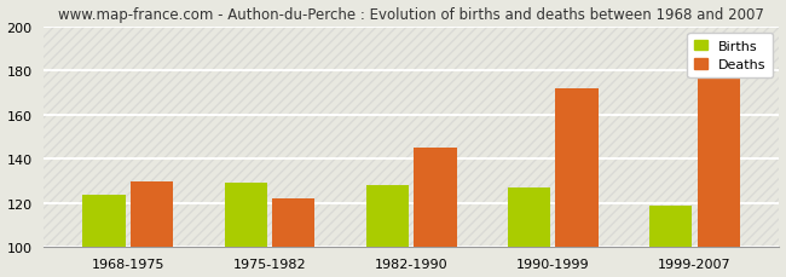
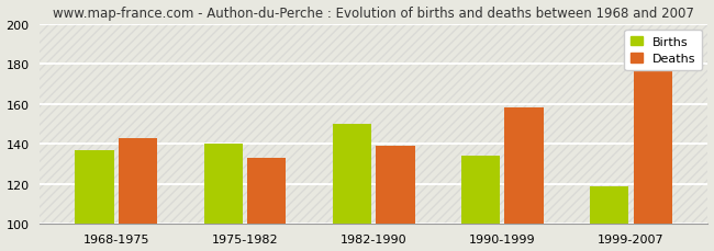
Births/1968-1975: 124 -> 137
Deaths/1968-1975: 130 -> 143
Births/1975-1982: 129 -> 140
Deaths/1975-1982: 122 -> 133
Births/1982-1990: 128 -> 150
Deaths/1982-1990: 145 -> 139
Births/1990-1999: 127 -> 134
Deaths/1990-1999: 172 -> 158
